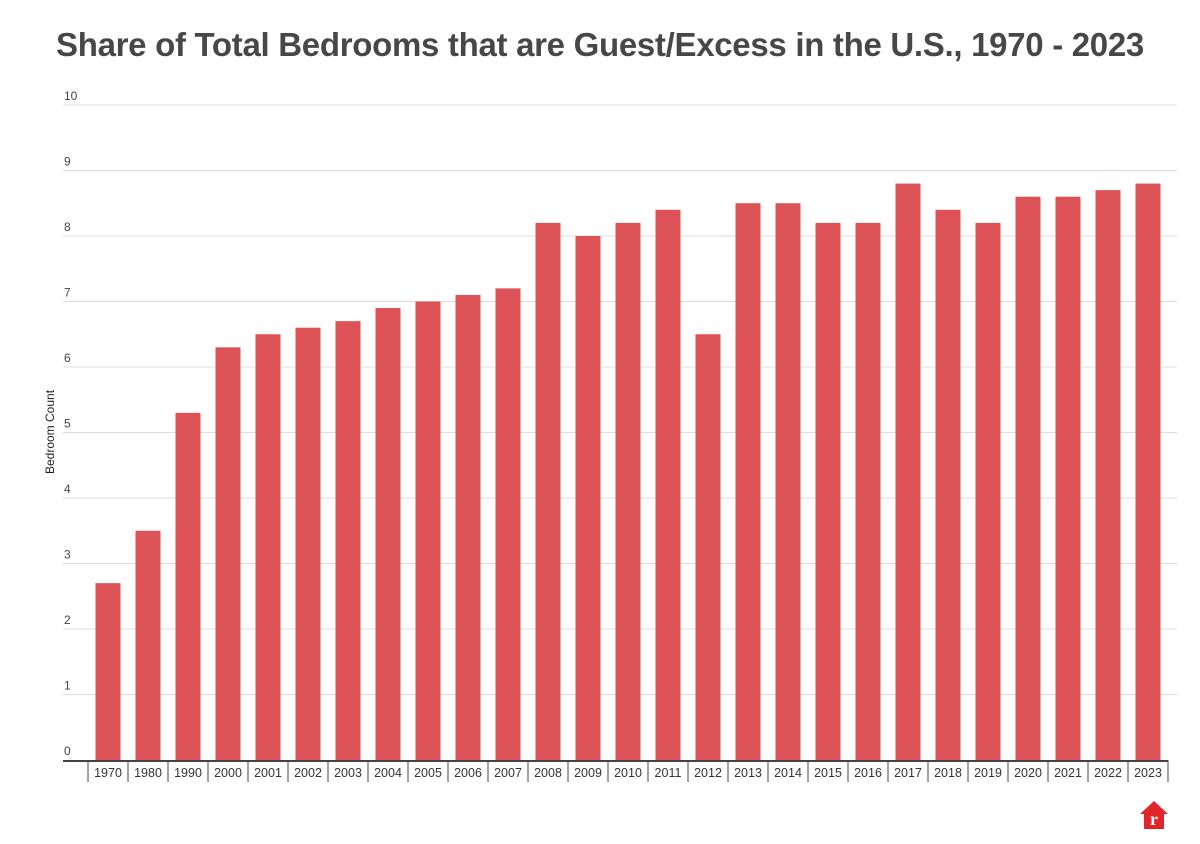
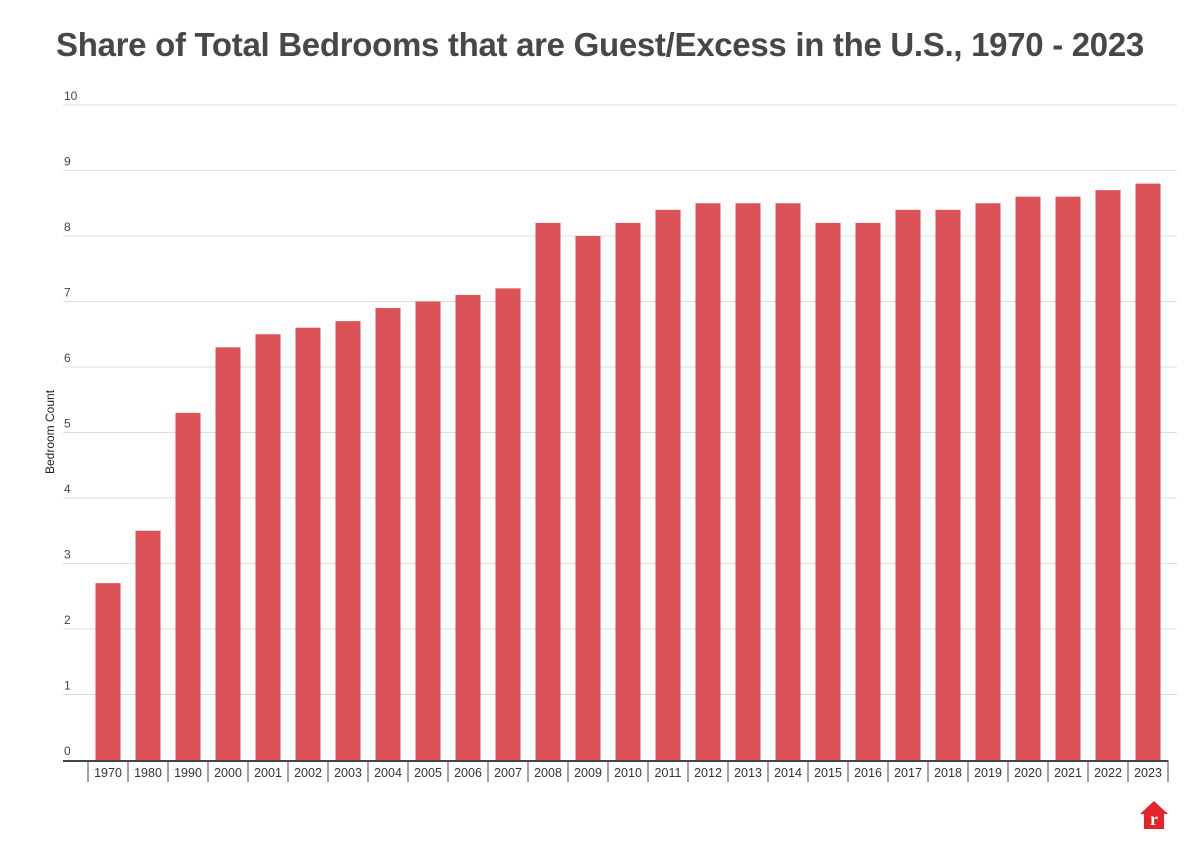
2012: 6.5 -> 8.5
2017: 8.8 -> 8.4
2019: 8.2 -> 8.5
